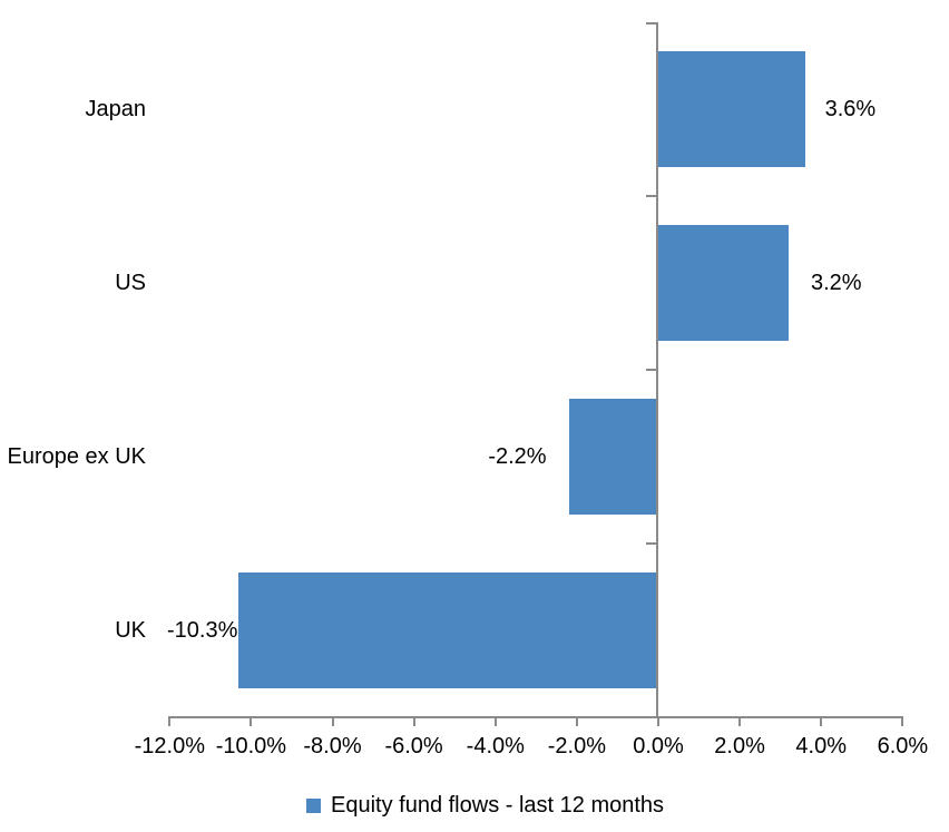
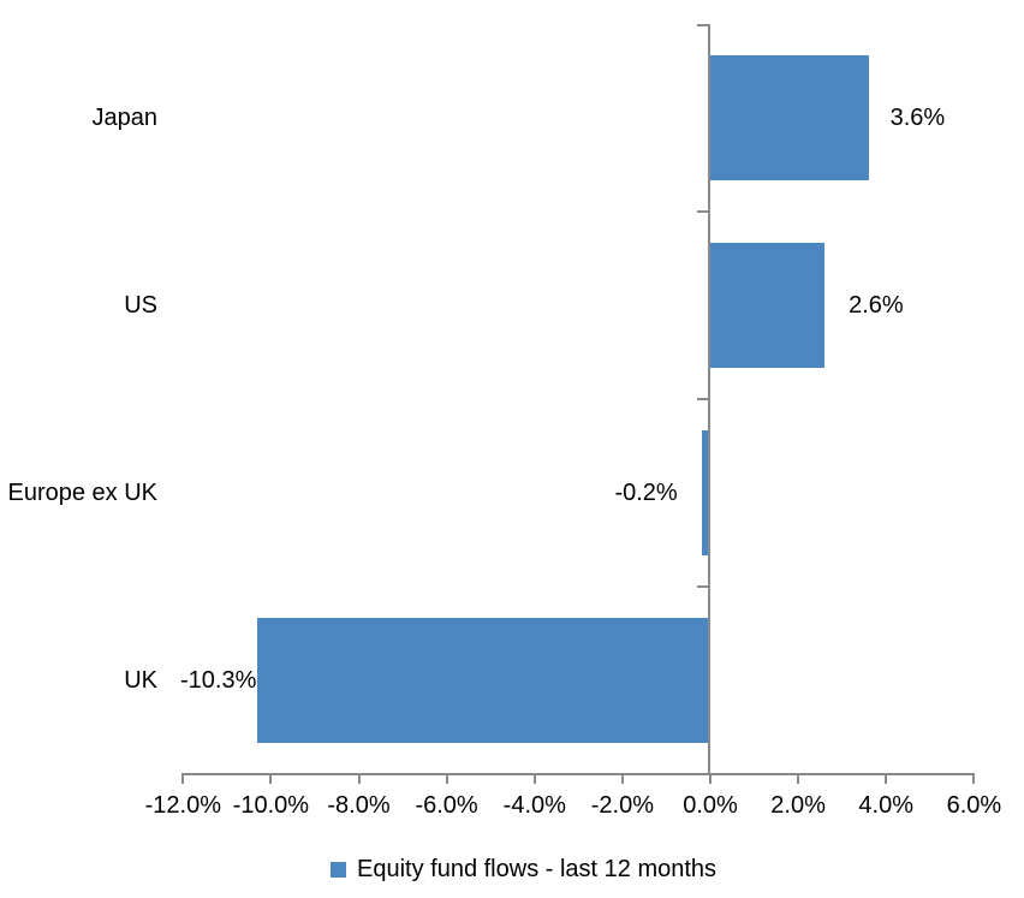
US: 3.2% -> 2.6%
Europe ex UK: -2.2% -> -0.2%
